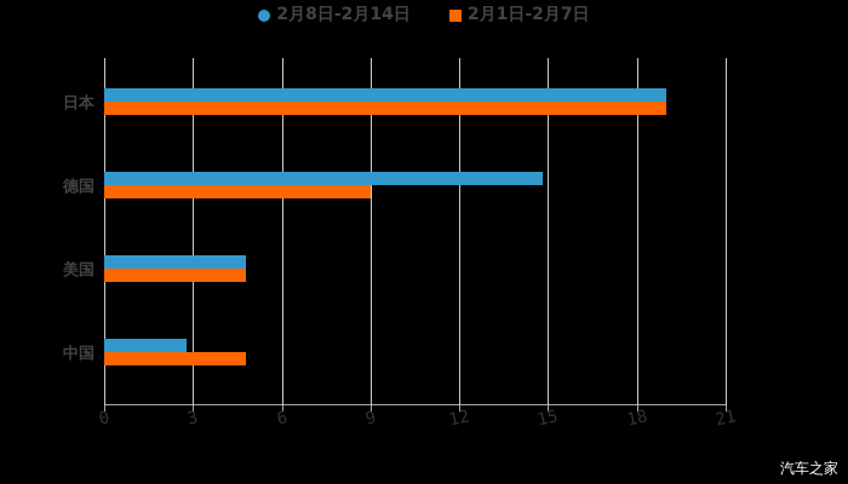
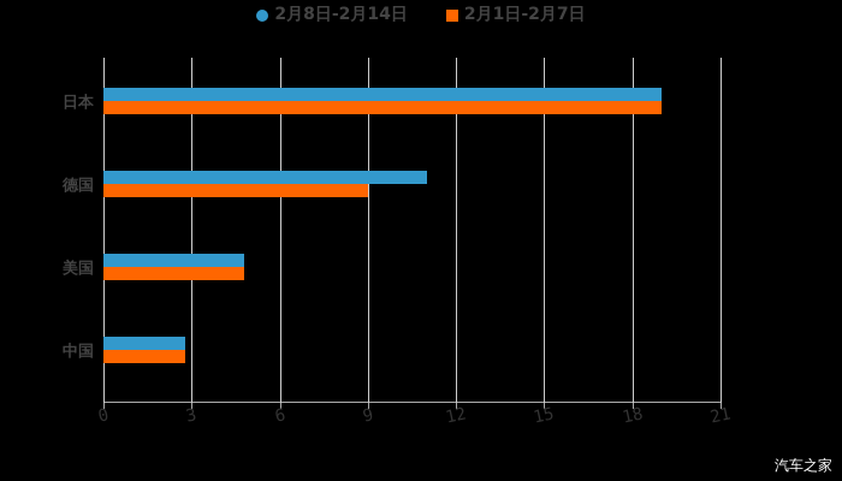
2月8日-2月14日/德国: 14.8 -> 11.0
2月1日-2月7日/中国: 4.8 -> 2.8
